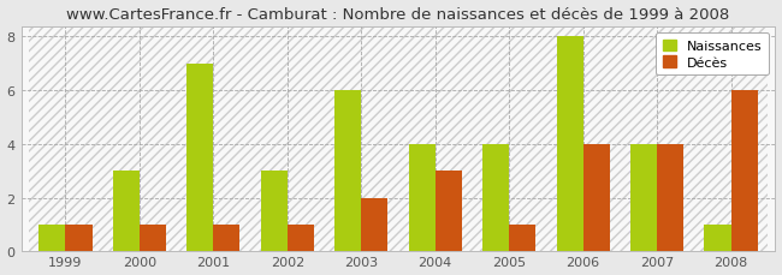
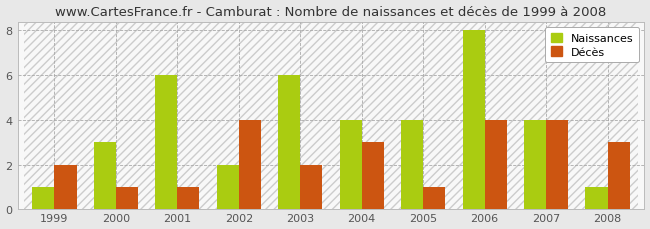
Décès/1999: 1 -> 2
Naissances/2001: 7 -> 6
Naissances/2002: 3 -> 2
Décès/2002: 1 -> 4
Décès/2008: 6 -> 3
